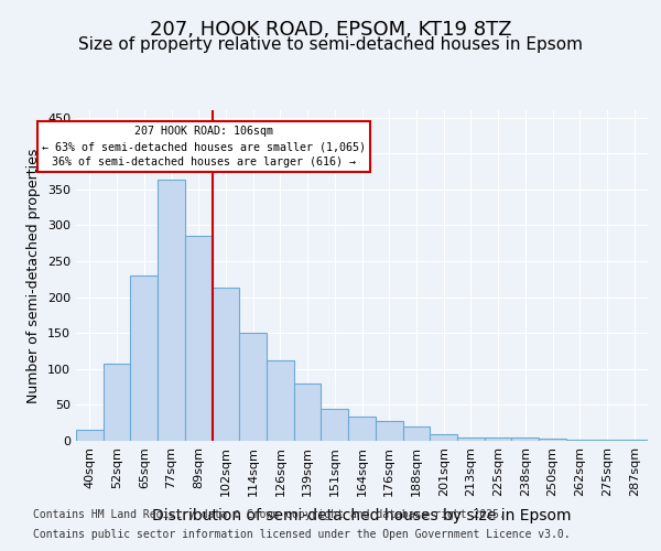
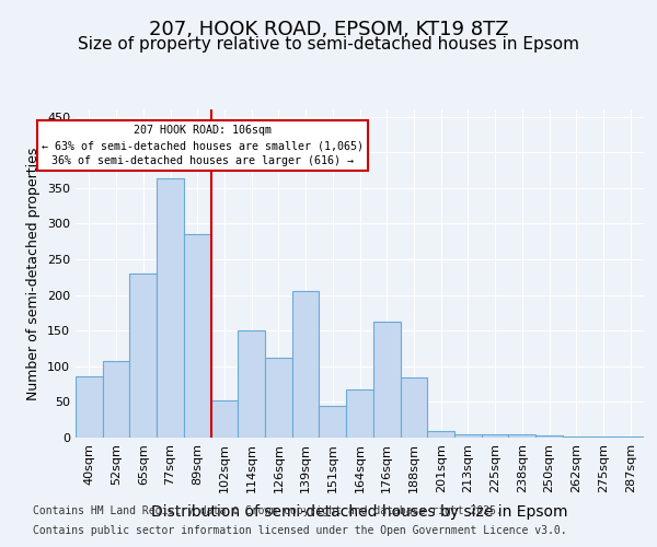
40sqm: 15 -> 86
102sqm: 213 -> 52
139sqm: 79 -> 206
164sqm: 33 -> 68
176sqm: 28 -> 162
188sqm: 20 -> 84
